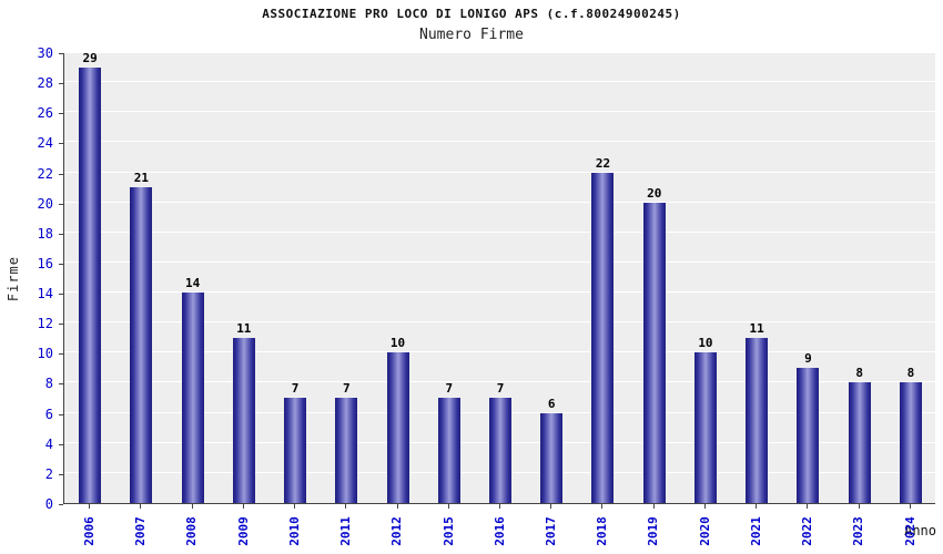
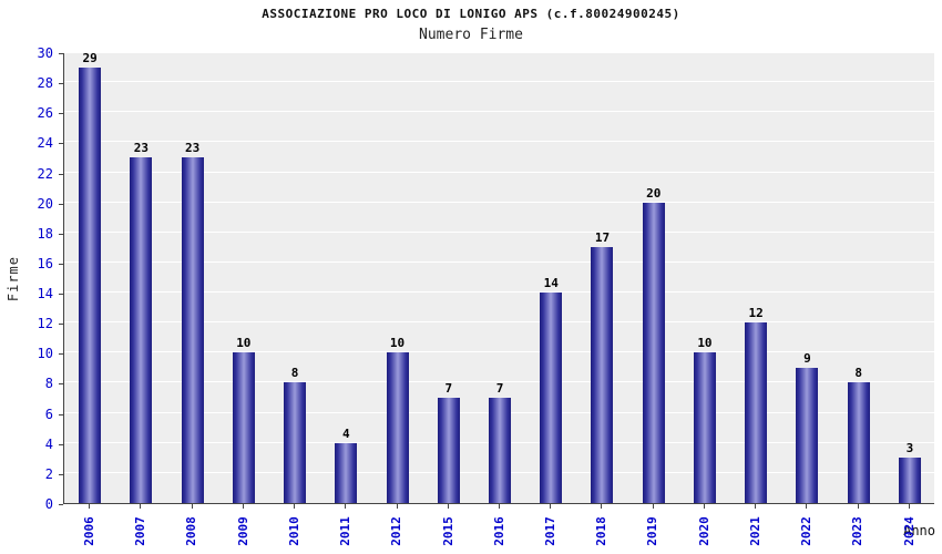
2007: 21 -> 23
2008: 14 -> 23
2009: 11 -> 10
2010: 7 -> 8
2011: 7 -> 4
2017: 6 -> 14
2018: 22 -> 17
2021: 11 -> 12
2024: 8 -> 3
